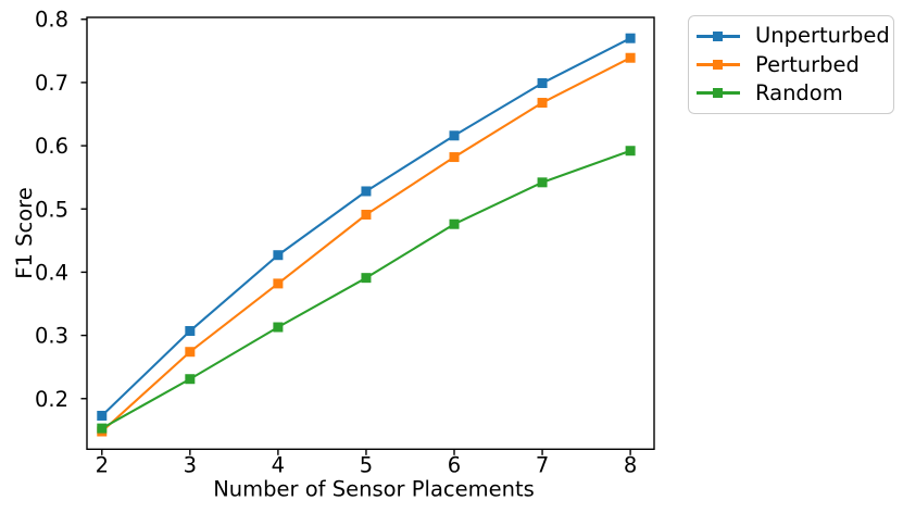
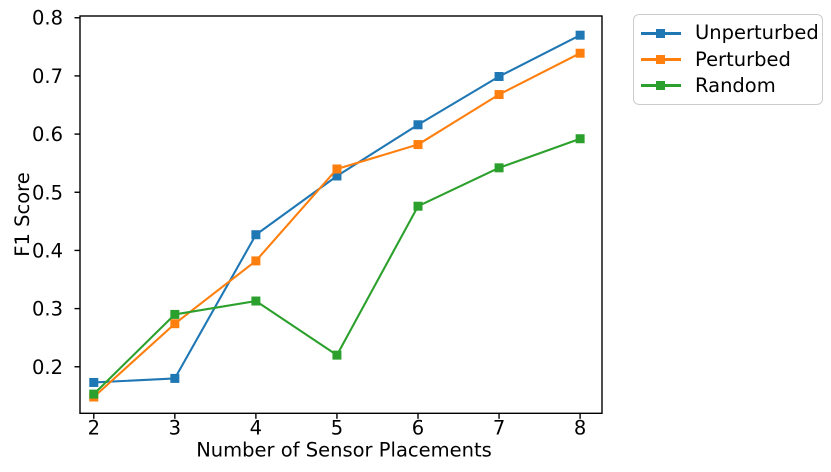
Unperturbed/3: 0.31 -> 0.18
Random/3: 0.23 -> 0.29
Perturbed/5: 0.49 -> 0.54
Random/5: 0.39 -> 0.22
